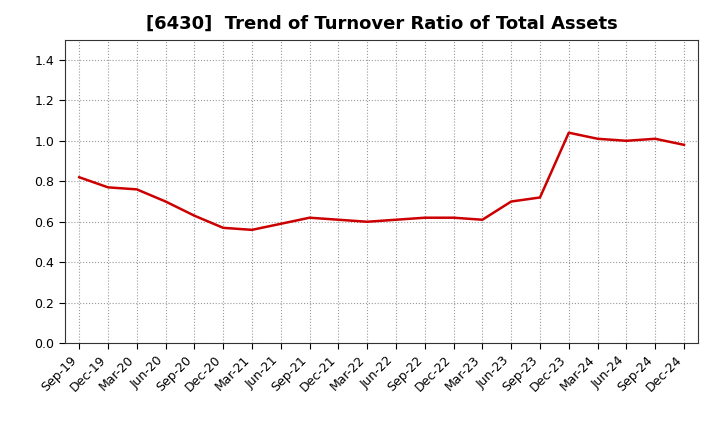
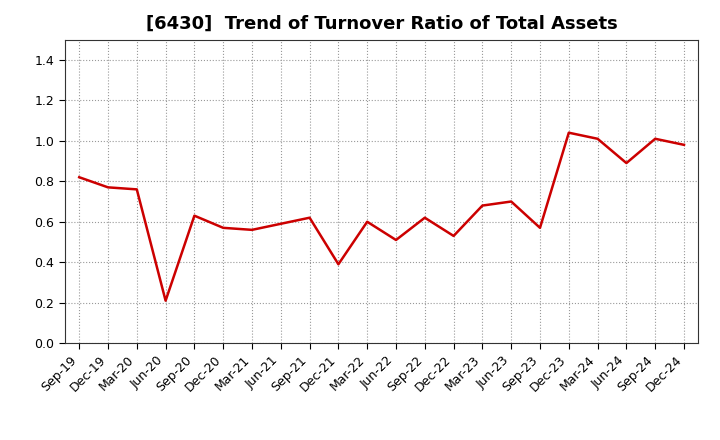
Jun-20: 0.70 -> 0.21
Dec-21: 0.61 -> 0.39
Jun-22: 0.61 -> 0.51
Dec-22: 0.62 -> 0.53
Mar-23: 0.61 -> 0.68
Sep-23: 0.72 -> 0.57
Jun-24: 1.00 -> 0.89
